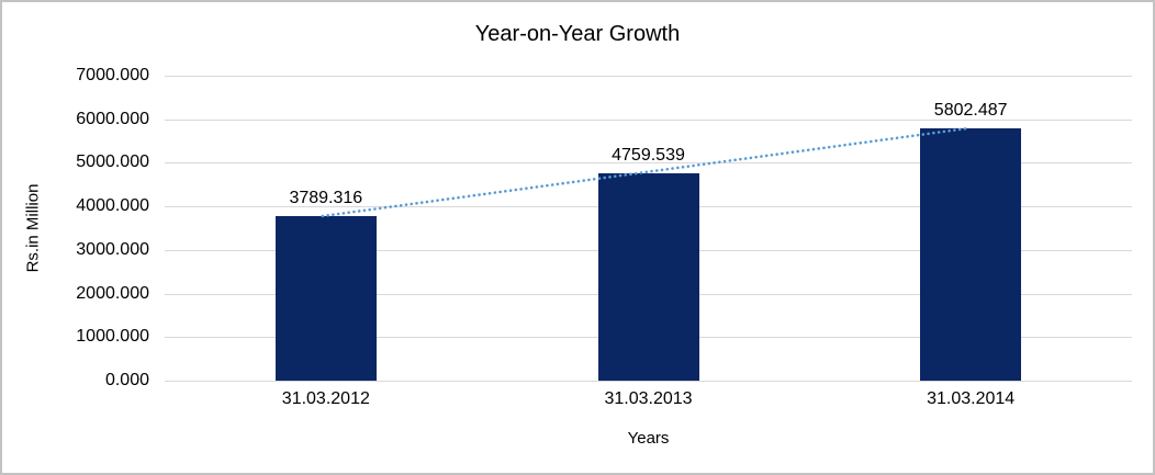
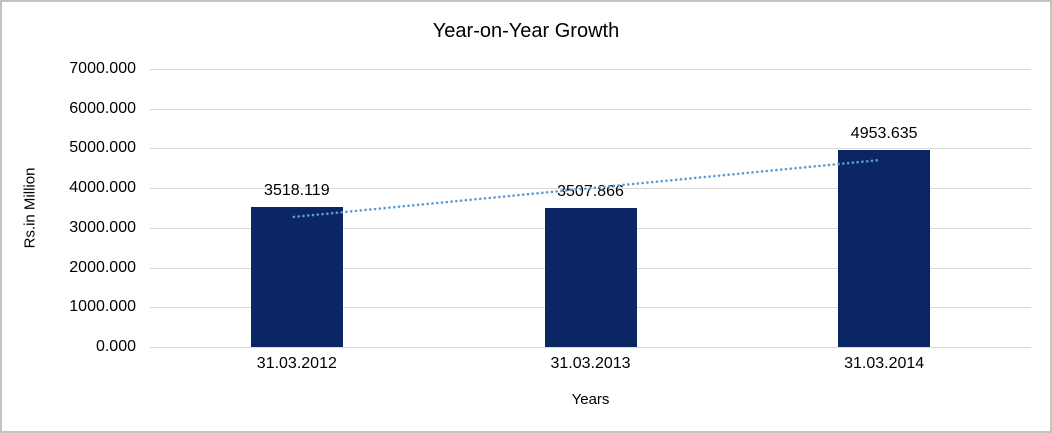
31.03.2012: 3789.316 -> 3518.119
31.03.2013: 4759.539 -> 3507.866
31.03.2014: 5802.487 -> 4953.635
